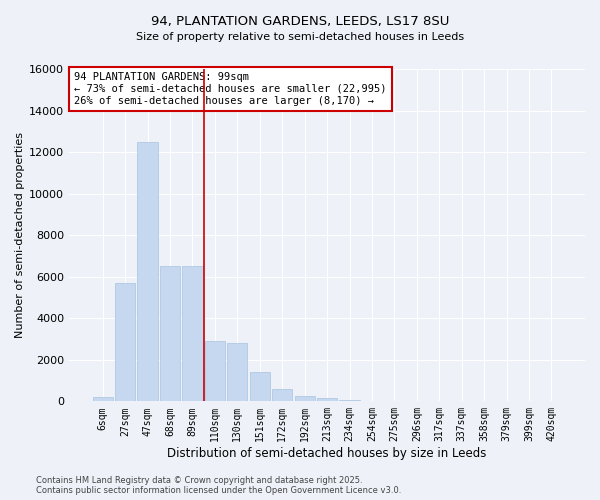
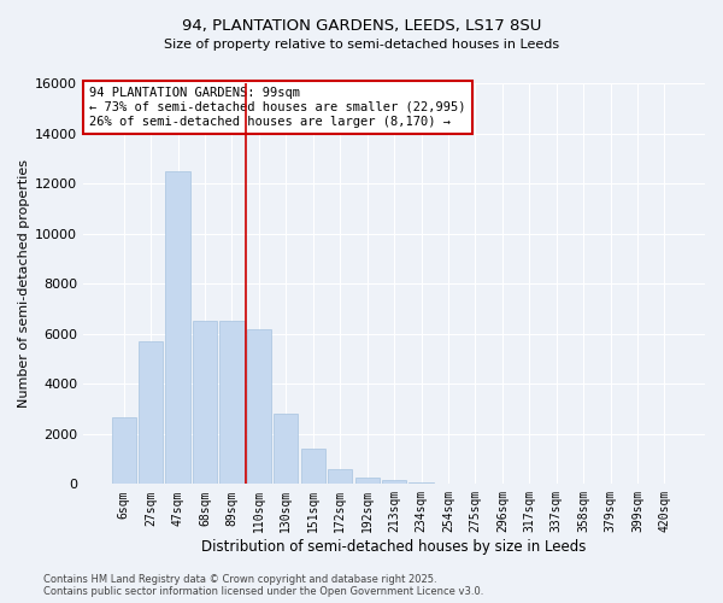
6sqm: 220 -> 2650
110sqm: 2900 -> 6200
